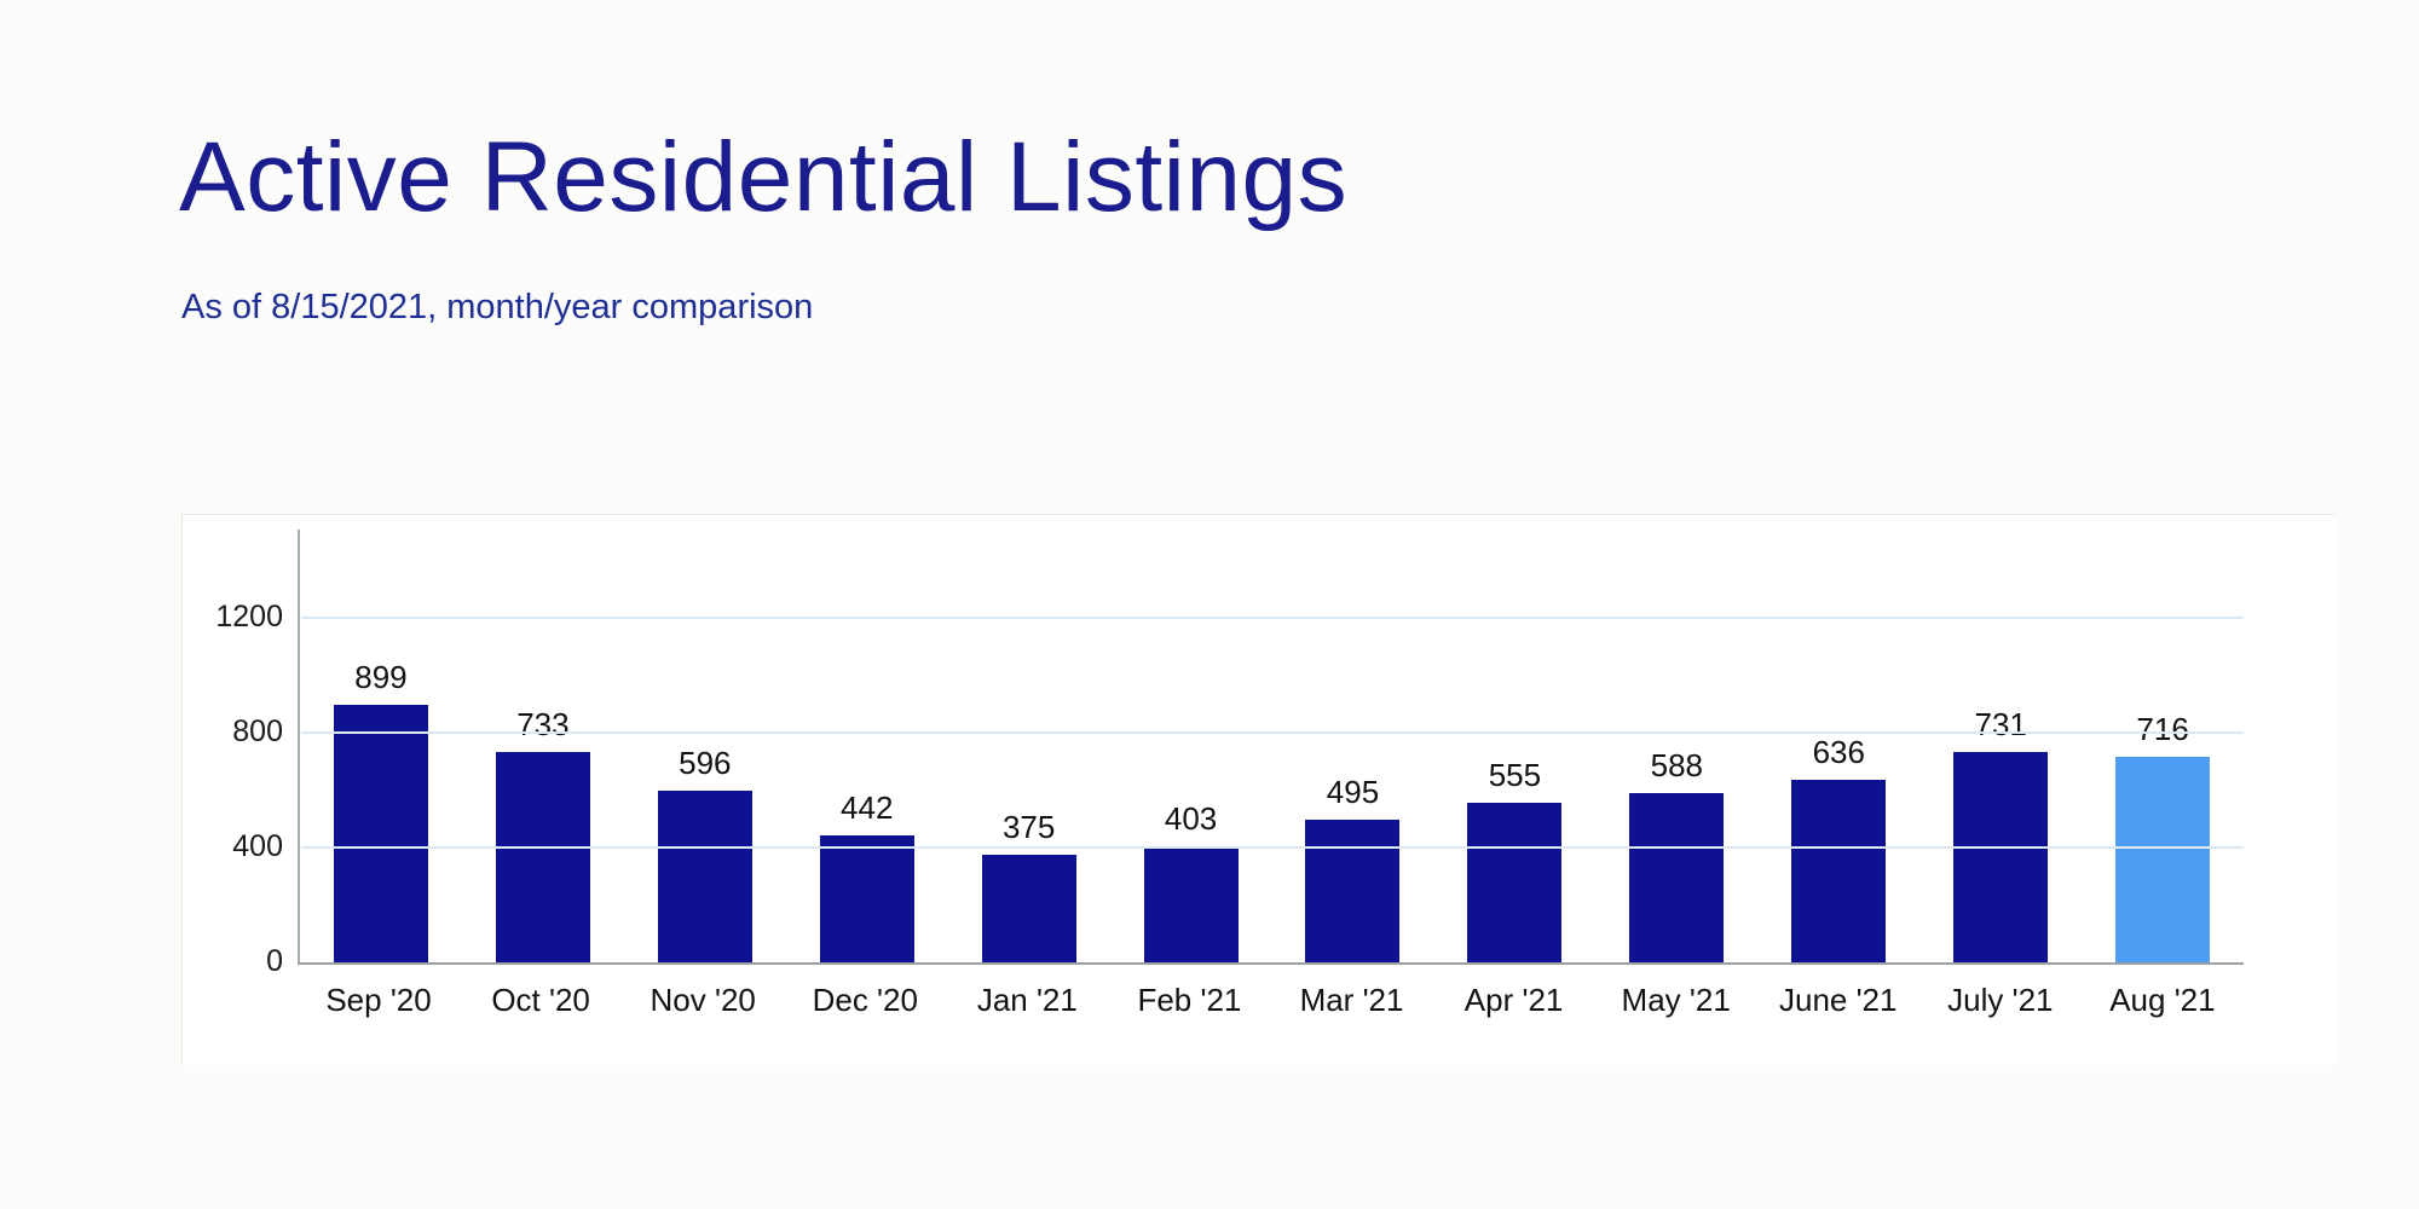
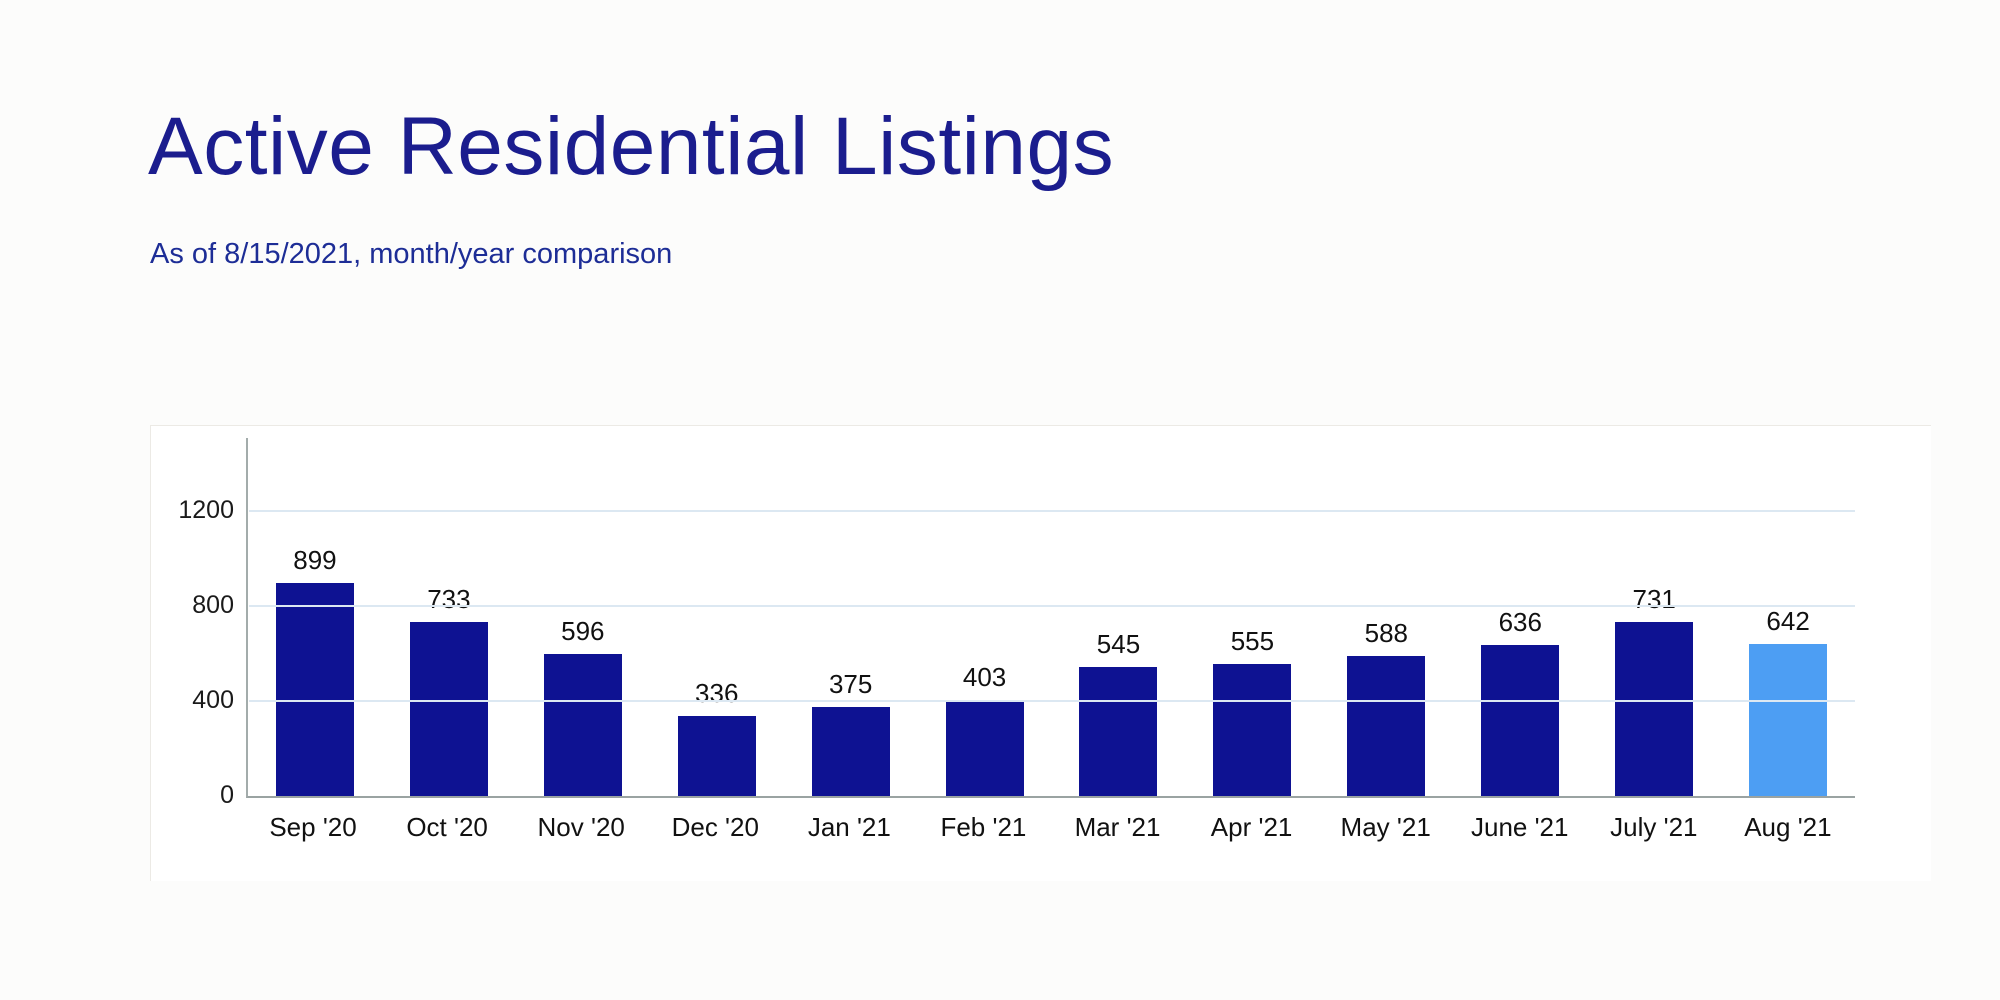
Dec '20: 442 -> 336
Mar '21: 495 -> 545
Aug '21: 716 -> 642
